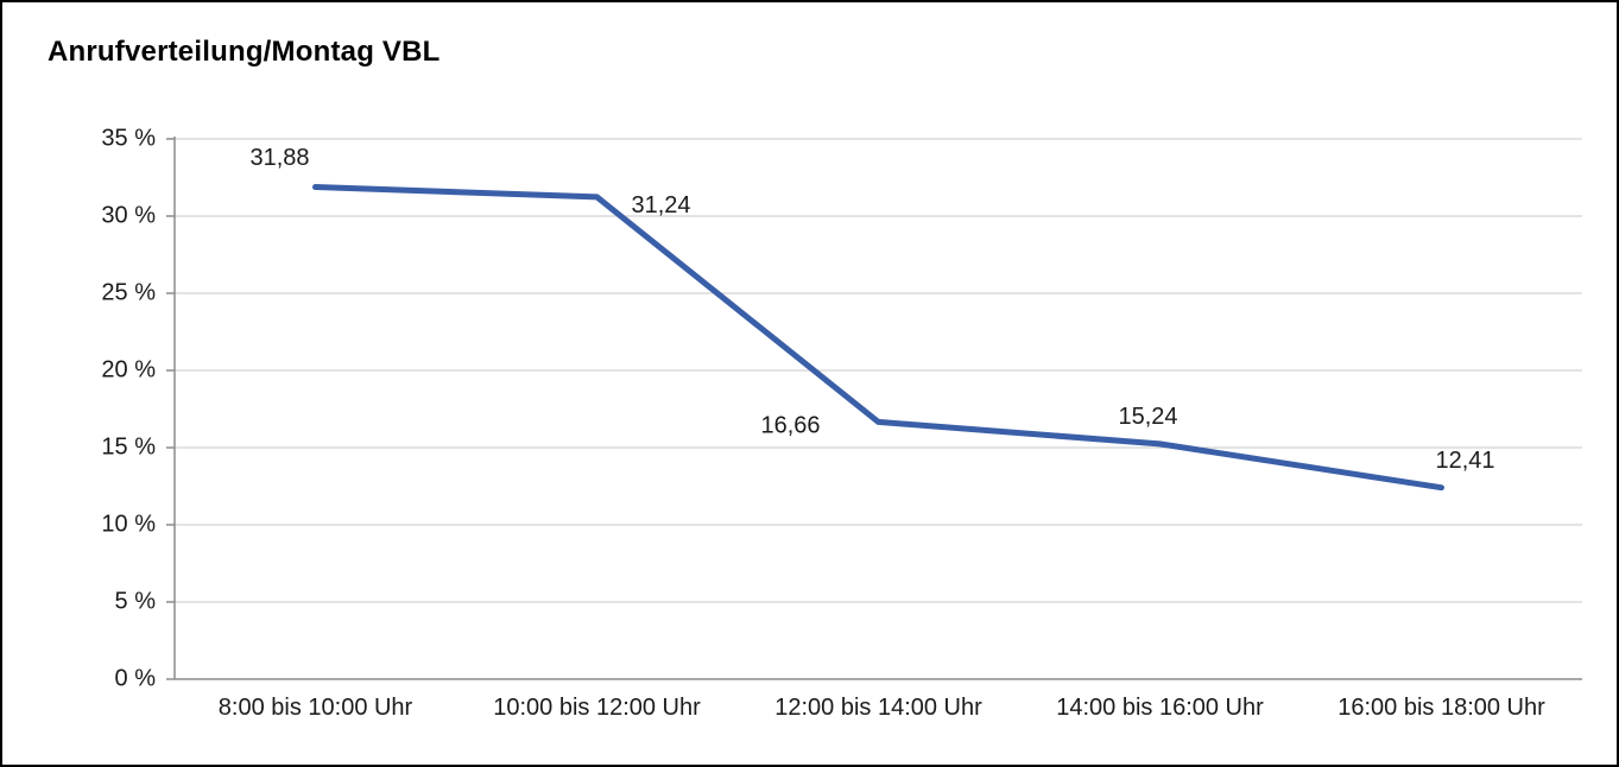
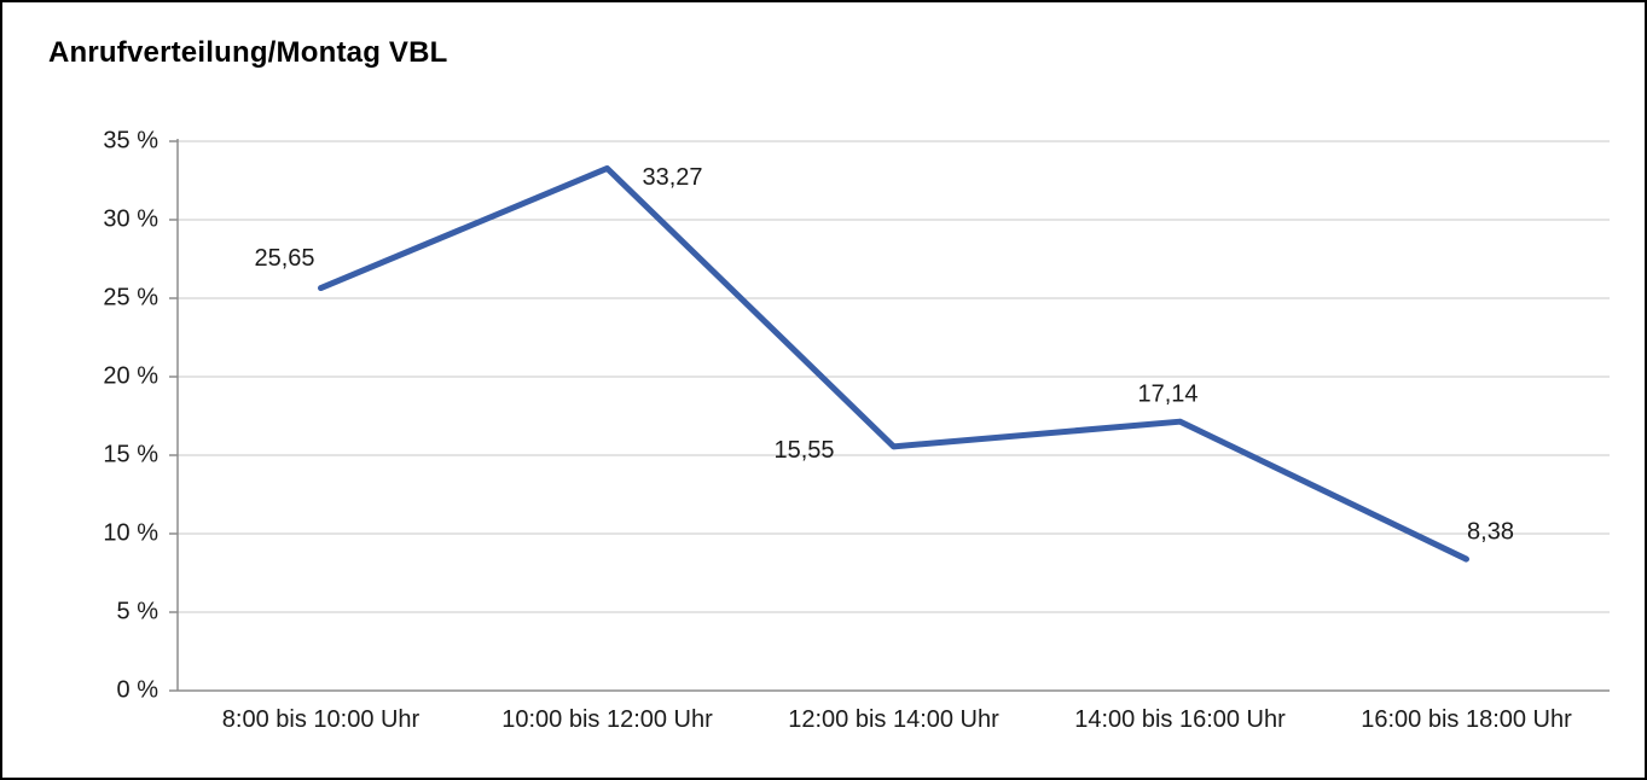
8:00 bis 10:00 Uhr: 31,88 -> 25,65
10:00 bis 12:00 Uhr: 31,24 -> 33,27
12:00 bis 14:00 Uhr: 16,66 -> 15,55
14:00 bis 16:00 Uhr: 15,24 -> 17,14
16:00 bis 18:00 Uhr: 12,41 -> 8,38
